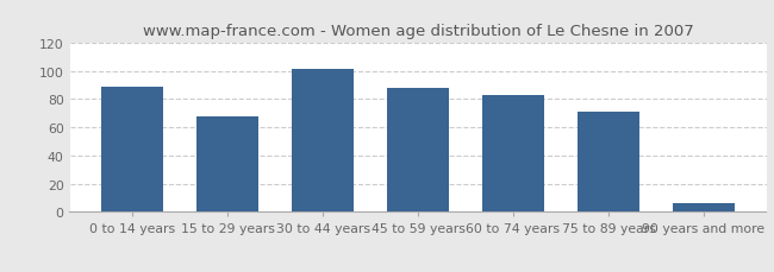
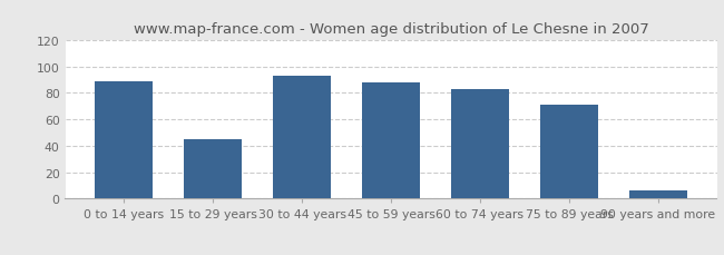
15 to 29 years: 68 -> 45
30 to 44 years: 101 -> 93
